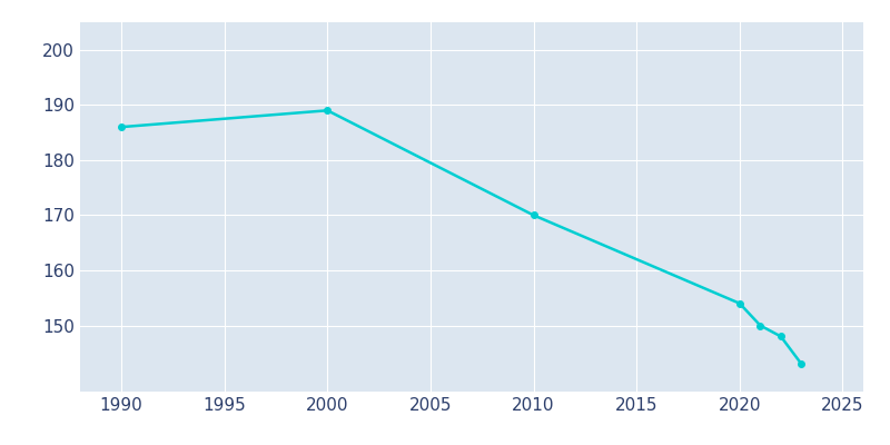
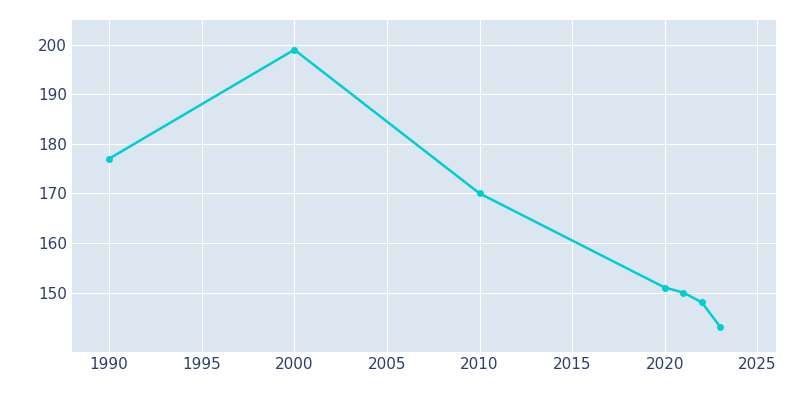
1990: 186 -> 177
2000: 189 -> 199
2020: 154 -> 151
